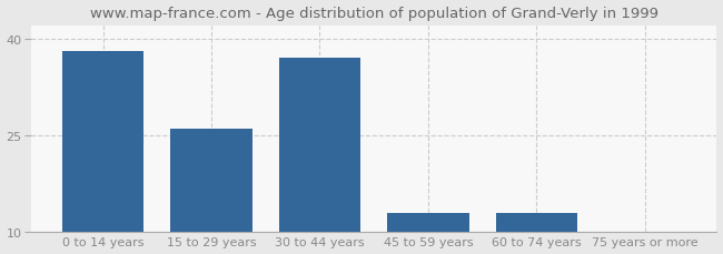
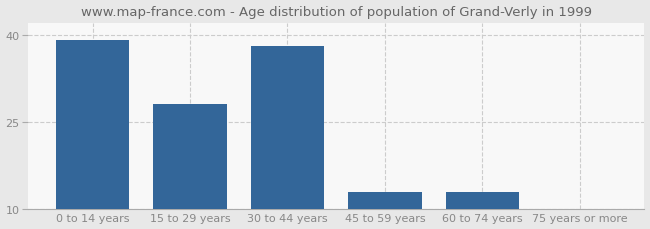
0 to 14 years: 38 -> 39
15 to 29 years: 26 -> 28
30 to 44 years: 37 -> 38
